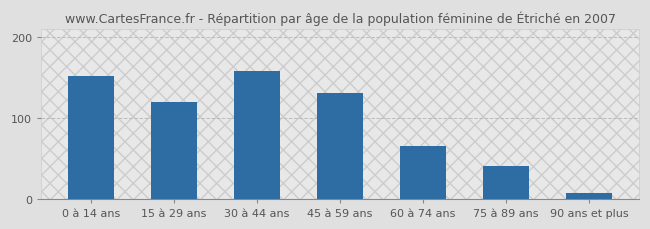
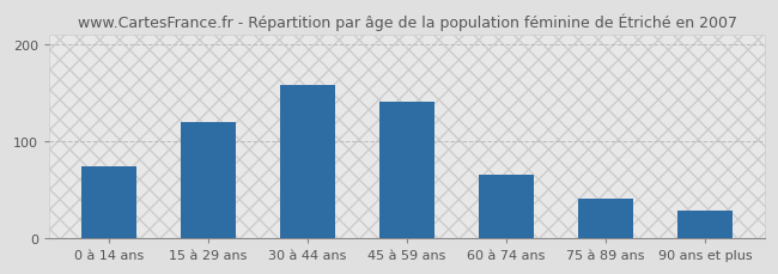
0 à 14 ans: 152 -> 74
45 à 59 ans: 130 -> 140
90 ans et plus: 7 -> 28
